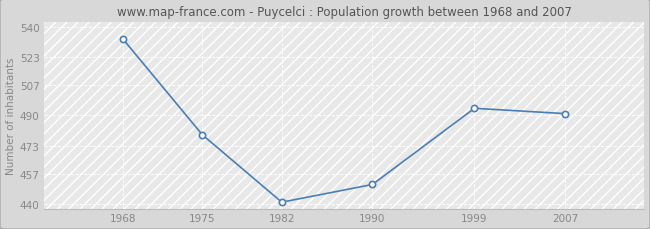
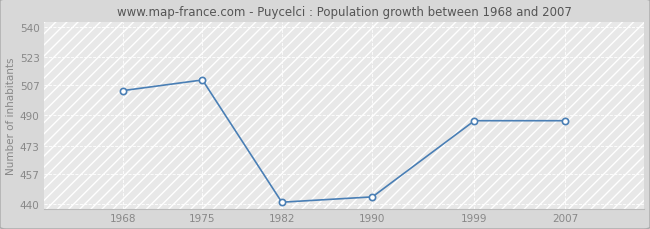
1968: 533 -> 504
1975: 479 -> 510
1990: 451 -> 444
1999: 494 -> 487
2007: 491 -> 487
